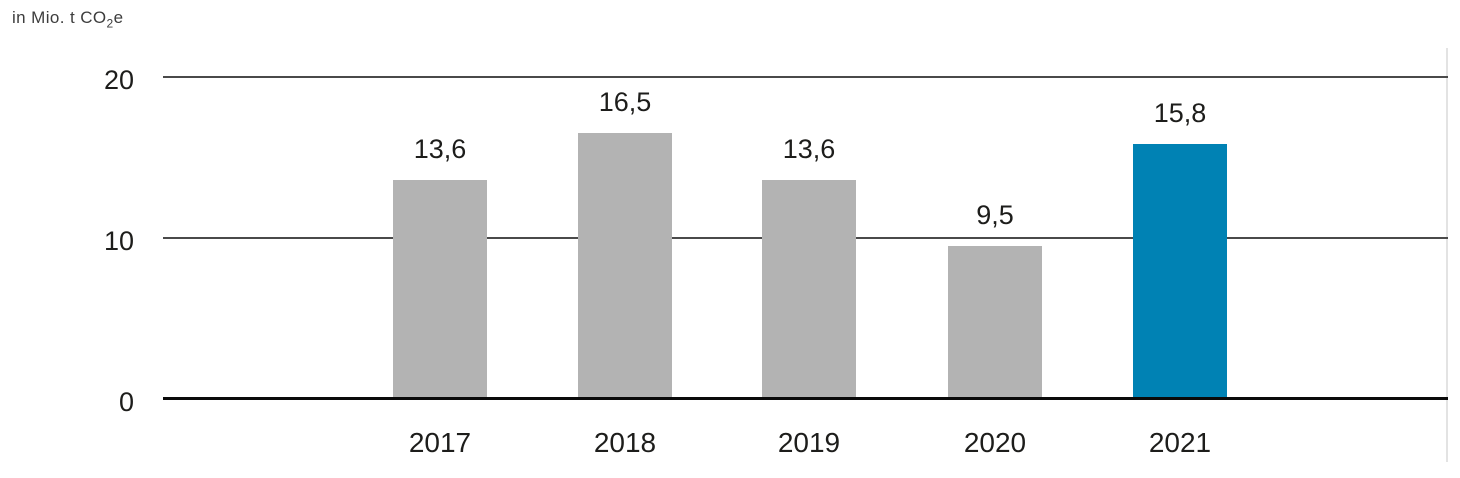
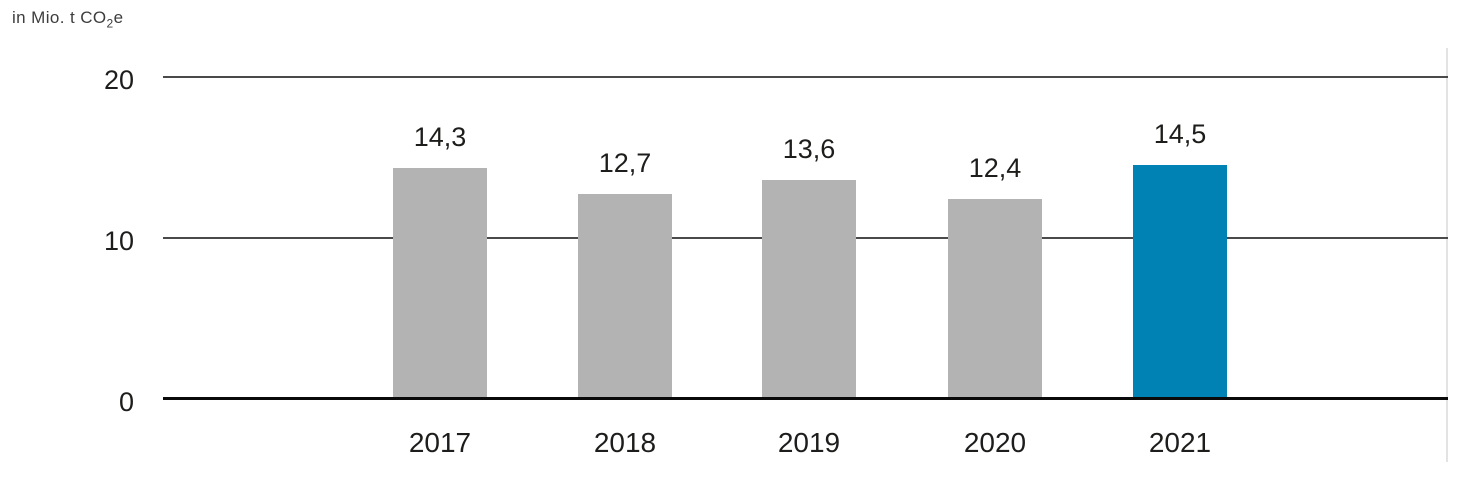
2017: 13,6 -> 14,3
2018: 16,5 -> 12,7
2020: 9,5 -> 12,4
2021: 15,8 -> 14,5
